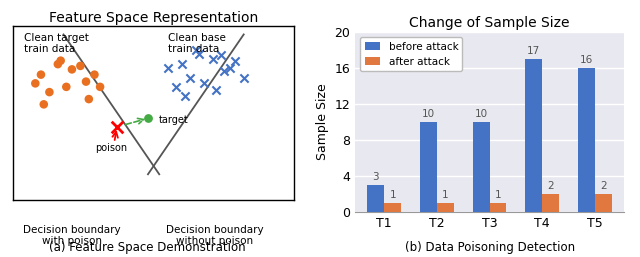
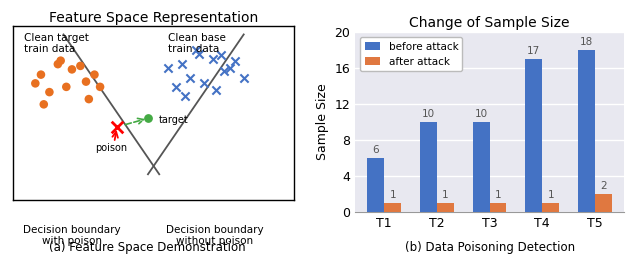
Change of Sample Size/before attack/T1: 3 -> 6
Change of Sample Size/after attack/T4: 2 -> 1
Change of Sample Size/before attack/T5: 16 -> 18
